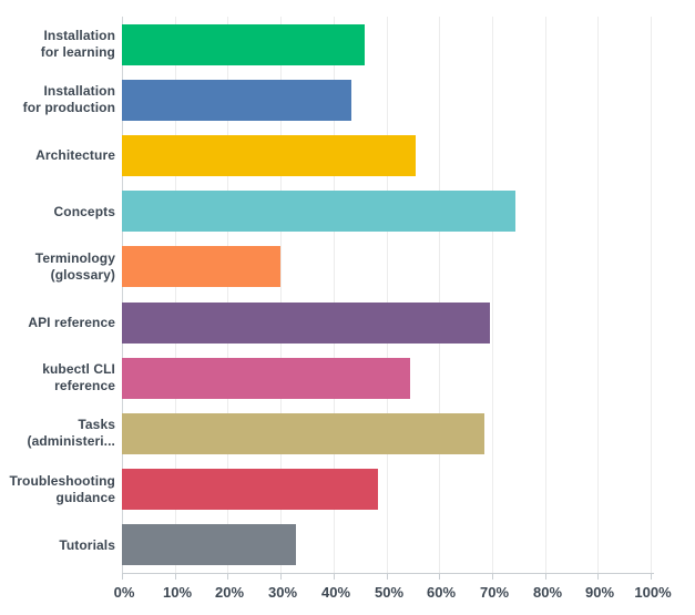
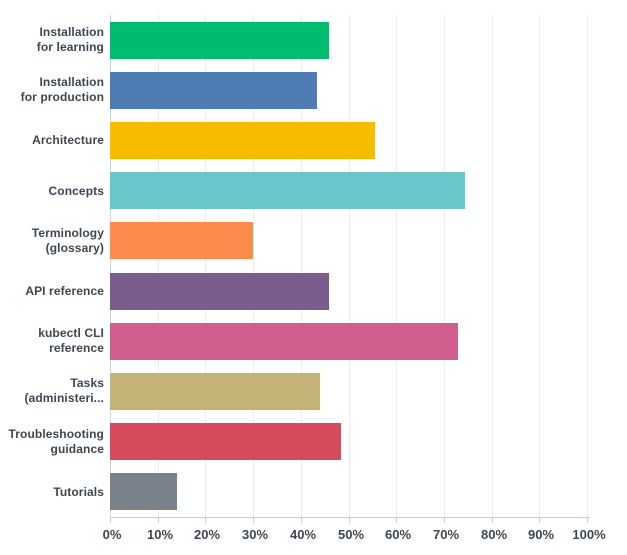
API reference: 70% -> 46%
kubectl CLI reference: 54% -> 73%
Tasks (administeri...: 68% -> 44%
Tutorials: 33% -> 14%
